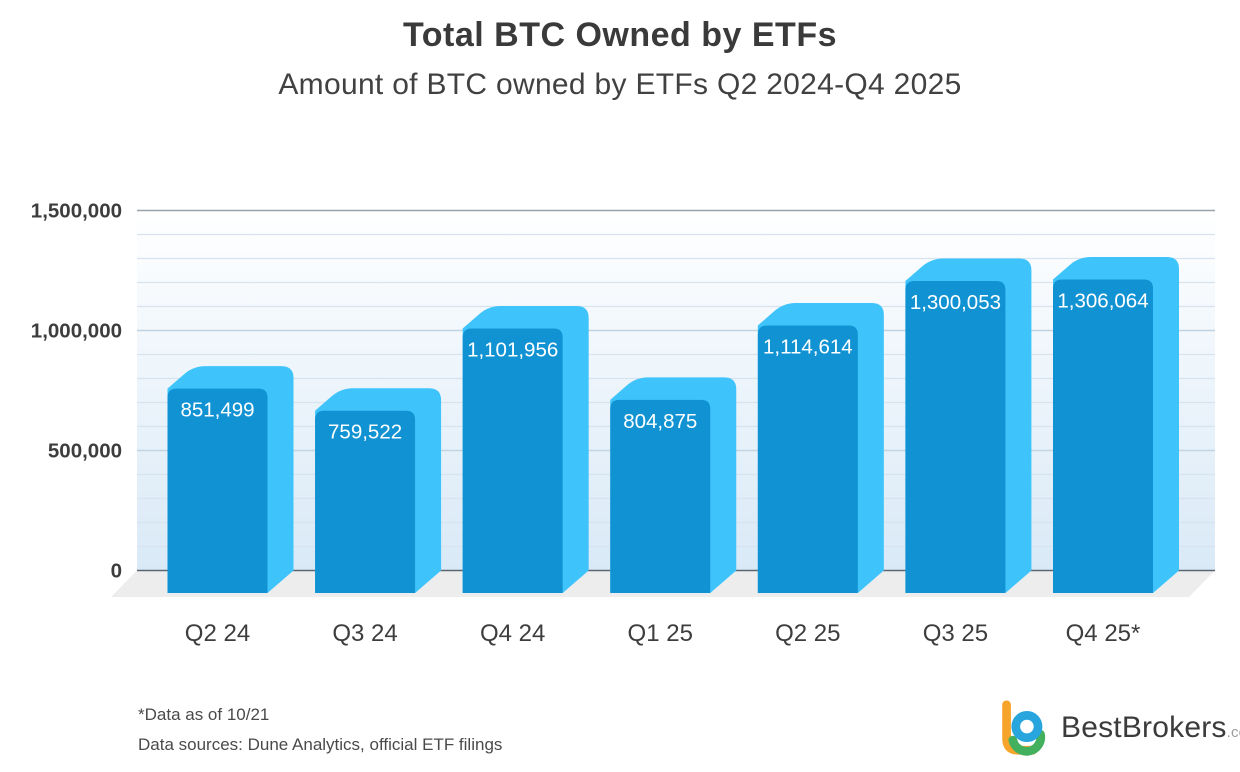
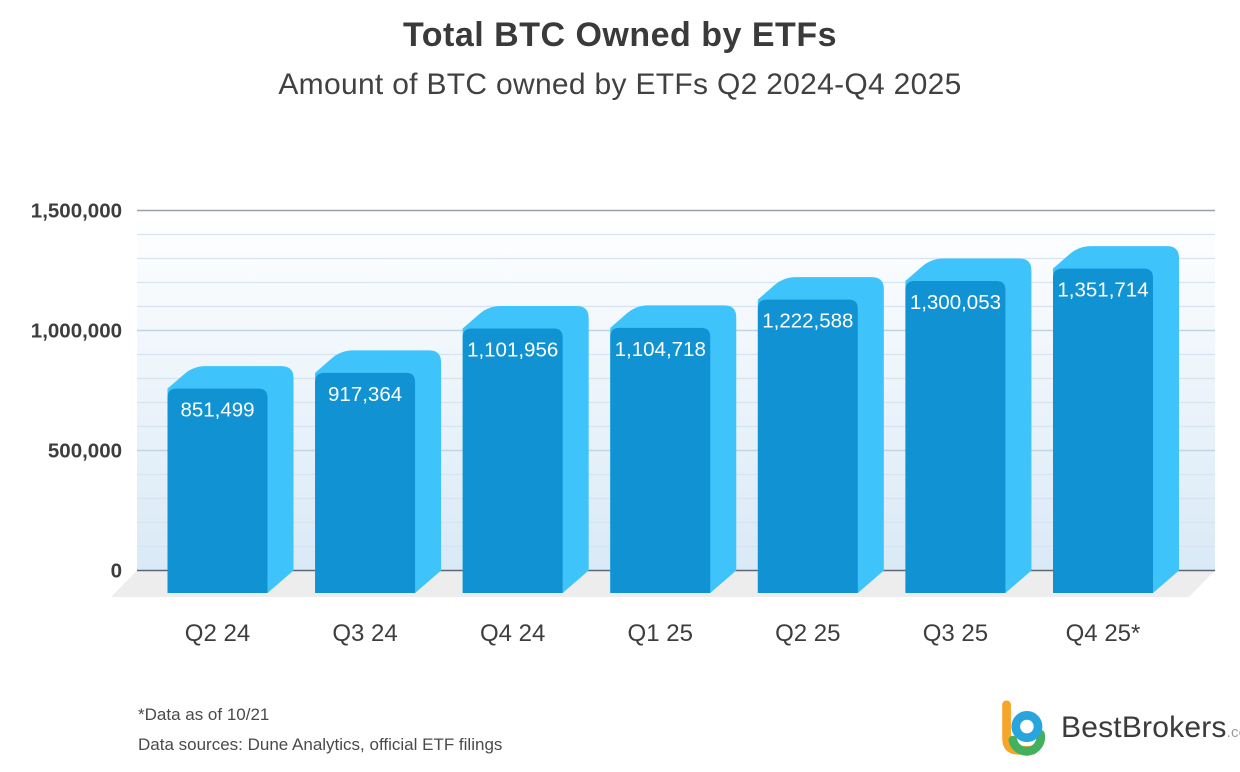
Q3 24: 759,522 -> 917,364
Q1 25: 804,875 -> 1,104,718
Q2 25: 1,114,614 -> 1,222,588
Q4 25*: 1,306,064 -> 1,351,714
